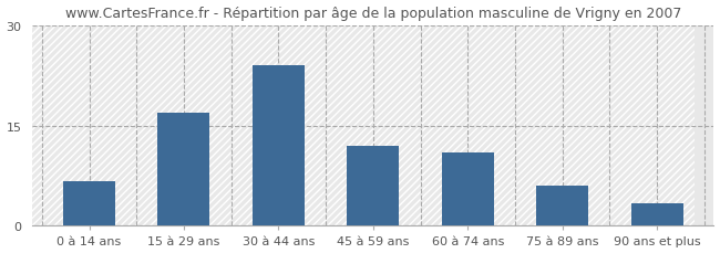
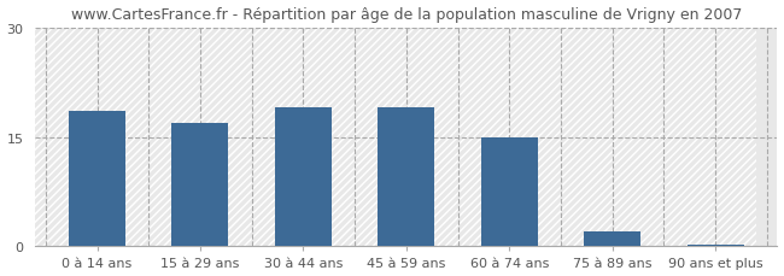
0 à 14 ans: 6.6 -> 18.5
30 à 44 ans: 24.0 -> 19.0
45 à 59 ans: 12.0 -> 19.0
60 à 74 ans: 11.0 -> 15.0
75 à 89 ans: 6.0 -> 2.0
90 ans et plus: 3.4 -> 0.2
